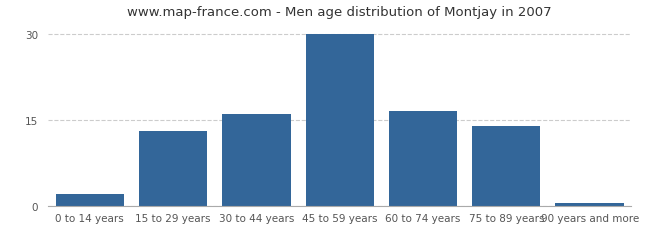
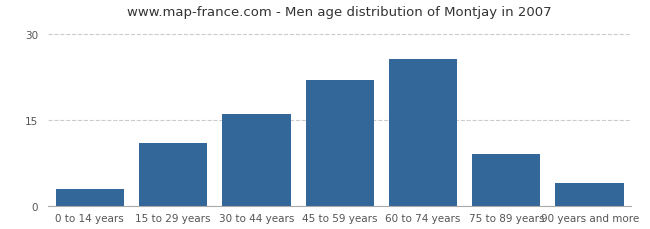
0 to 14 years: 2.0 -> 3.0
15 to 29 years: 13.0 -> 11.0
45 to 59 years: 30.0 -> 22.0
60 to 74 years: 16.5 -> 25.6
75 to 89 years: 14.0 -> 9.0
90 years and more: 0.5 -> 4.0
